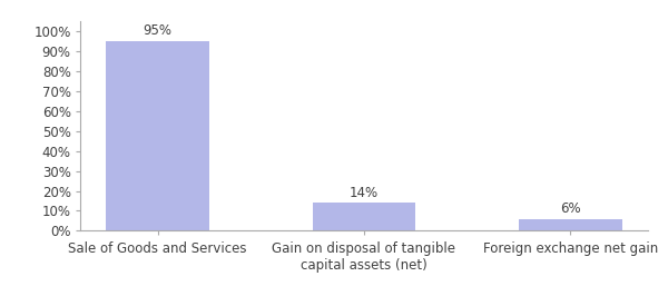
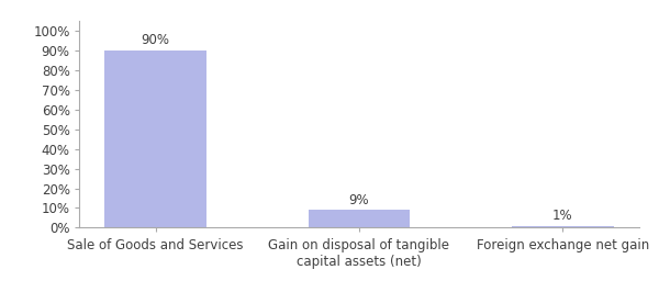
Sale of Goods and Services: 95% -> 90%
Gain on disposal of tangible capital assets (net): 14% -> 9%
Foreign exchange net gain: 6% -> 1%
